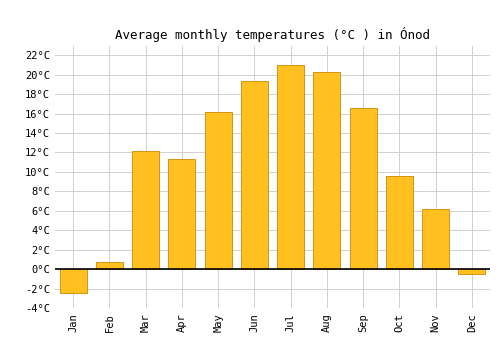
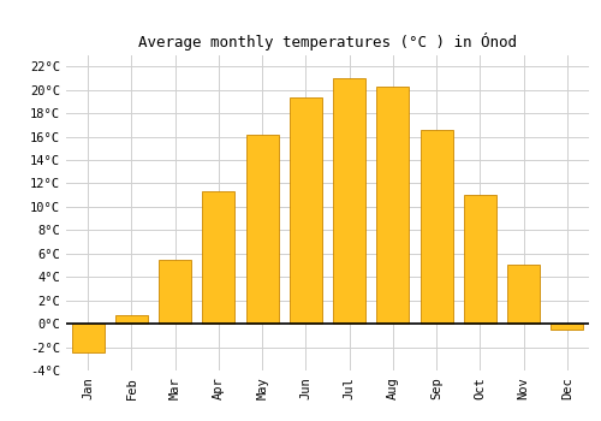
Mar: 12.2°C -> 5.5°C
Oct: 9.6°C -> 11.0°C
Nov: 6.2°C -> 5.0°C
